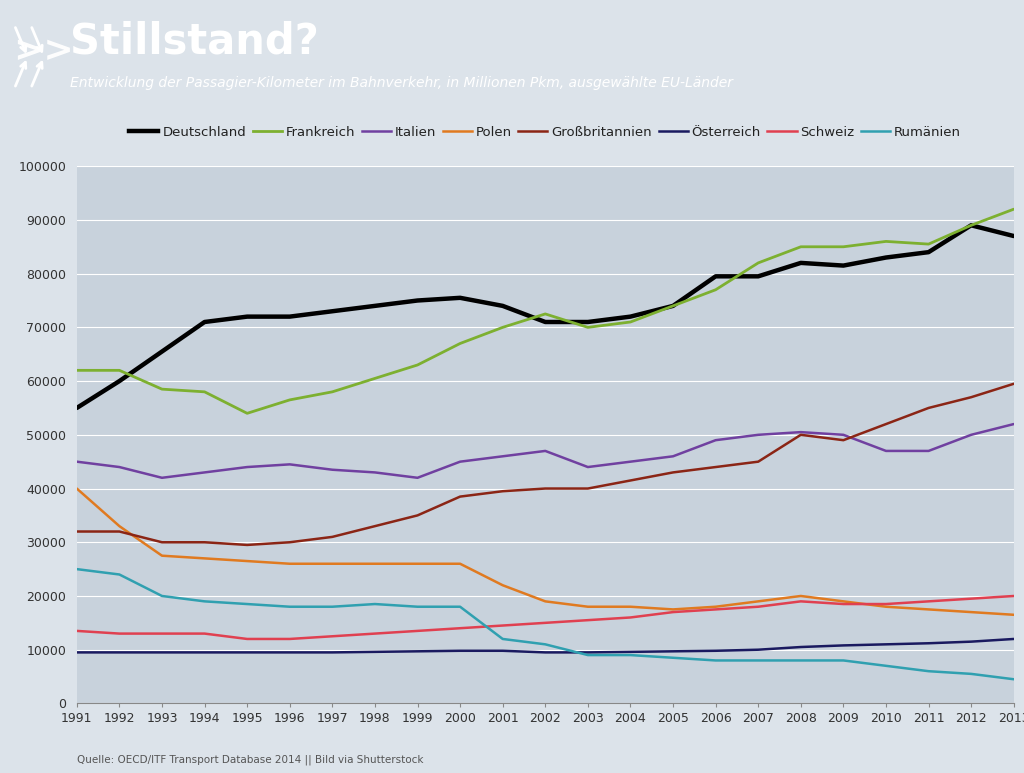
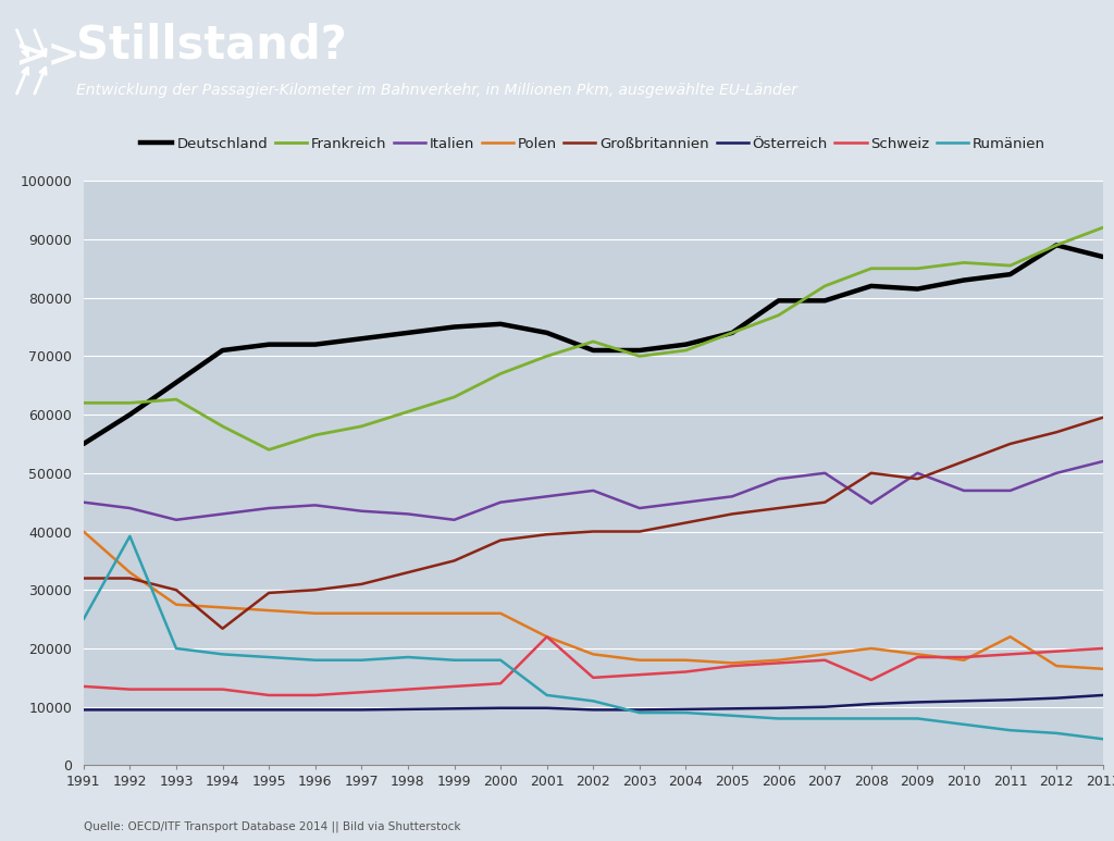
Rumänien/1992: 24000 -> 39200
Frankreich/1993: 58500 -> 62600
Großbritannien/1994: 30000 -> 23400
Schweiz/2001: 14500 -> 22000
Italien/2008: 50500 -> 44800
Schweiz/2008: 19000 -> 14600
Polen/2011: 17500 -> 22000
